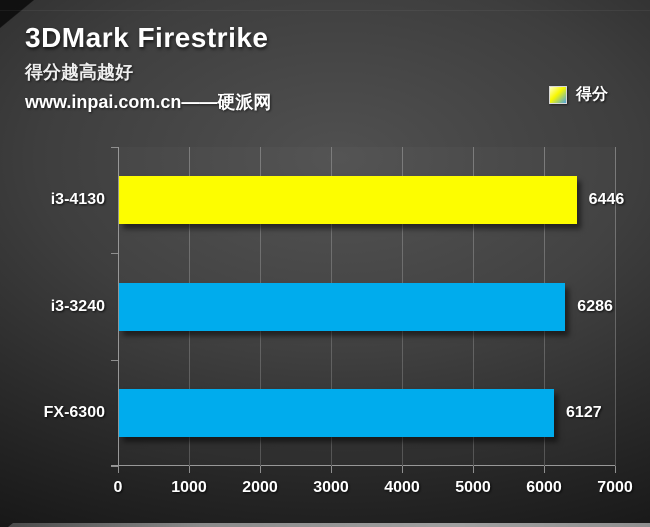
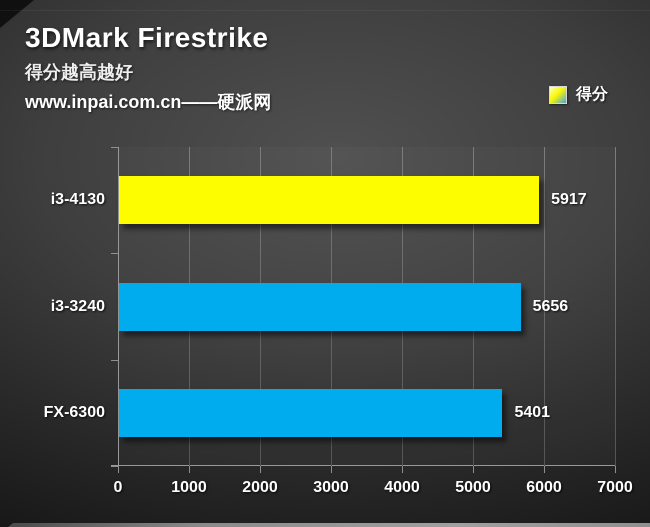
i3-4130: 6446 -> 5917
i3-3240: 6286 -> 5656
FX-6300: 6127 -> 5401
